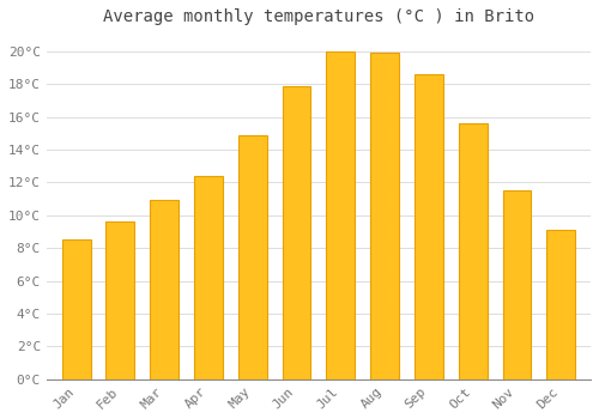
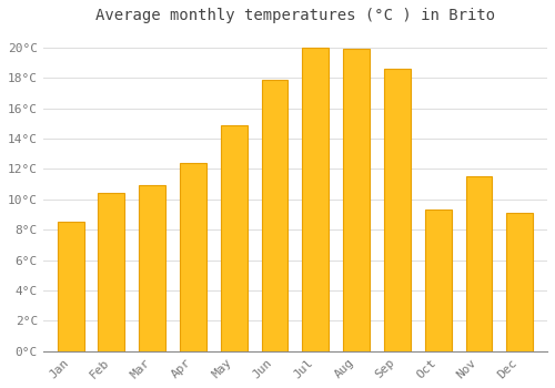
Feb: 9.6°C -> 10.4°C
Oct: 15.6°C -> 9.3°C
